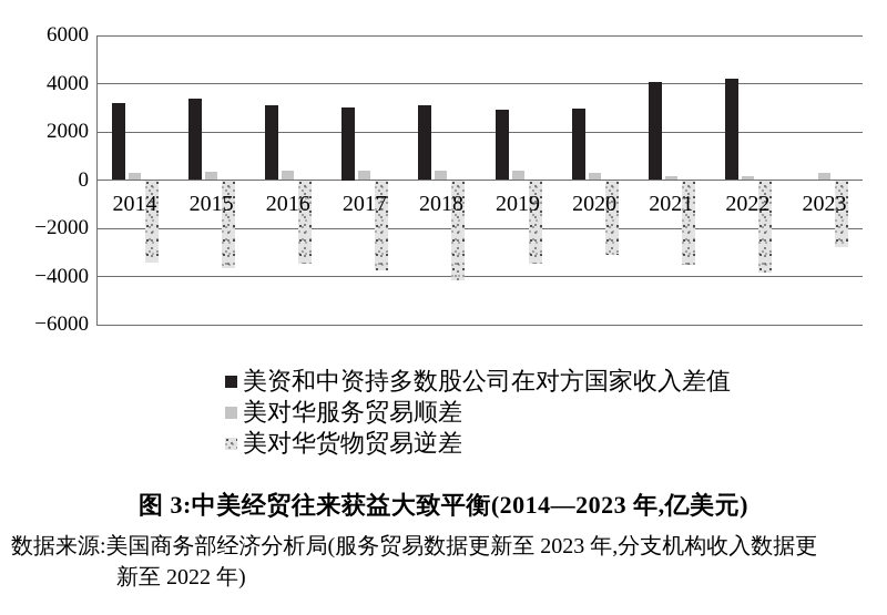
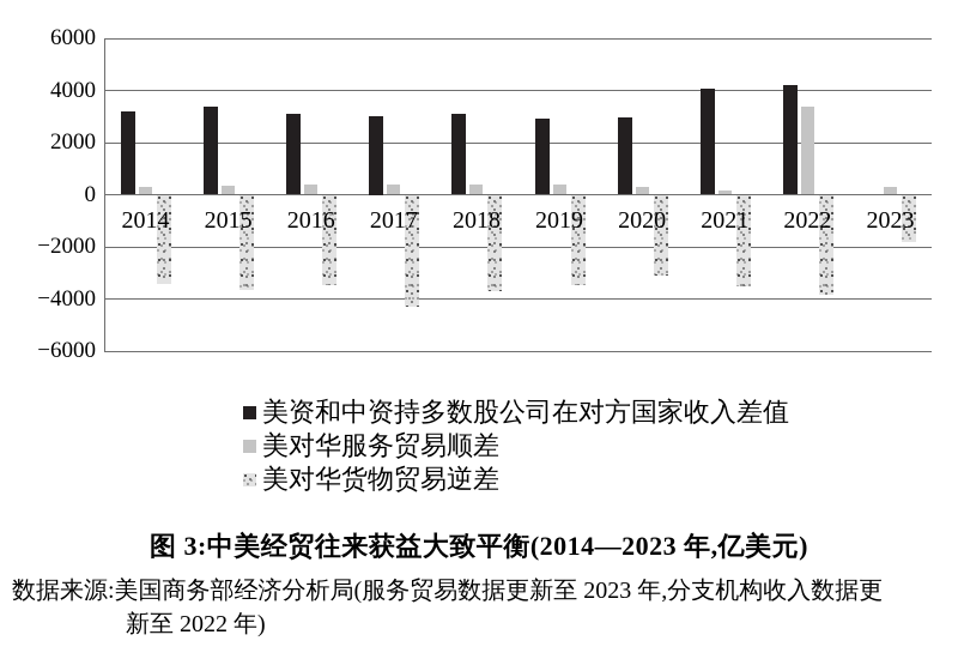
美对华货物贸易逆差/2017: -3800 -> -4300
美对华货物贸易逆差/2018: -4200 -> -3700
美对华服务贸易顺差/2022: 100 -> 3400
美对华货物贸易逆差/2023: -2800 -> -1800
